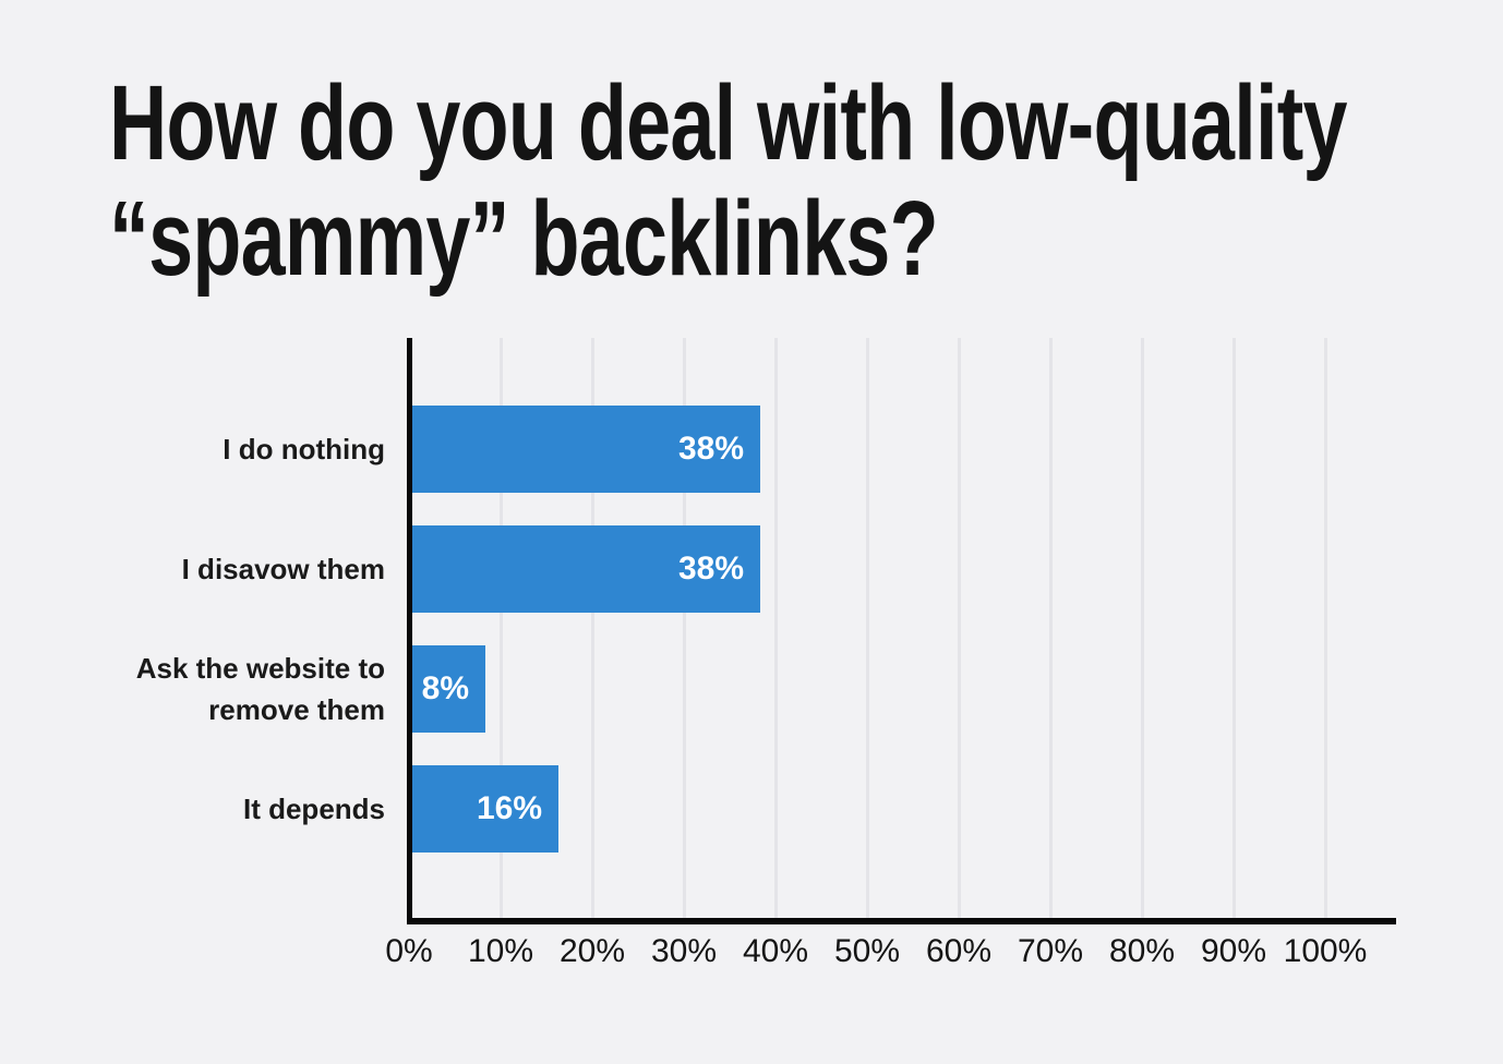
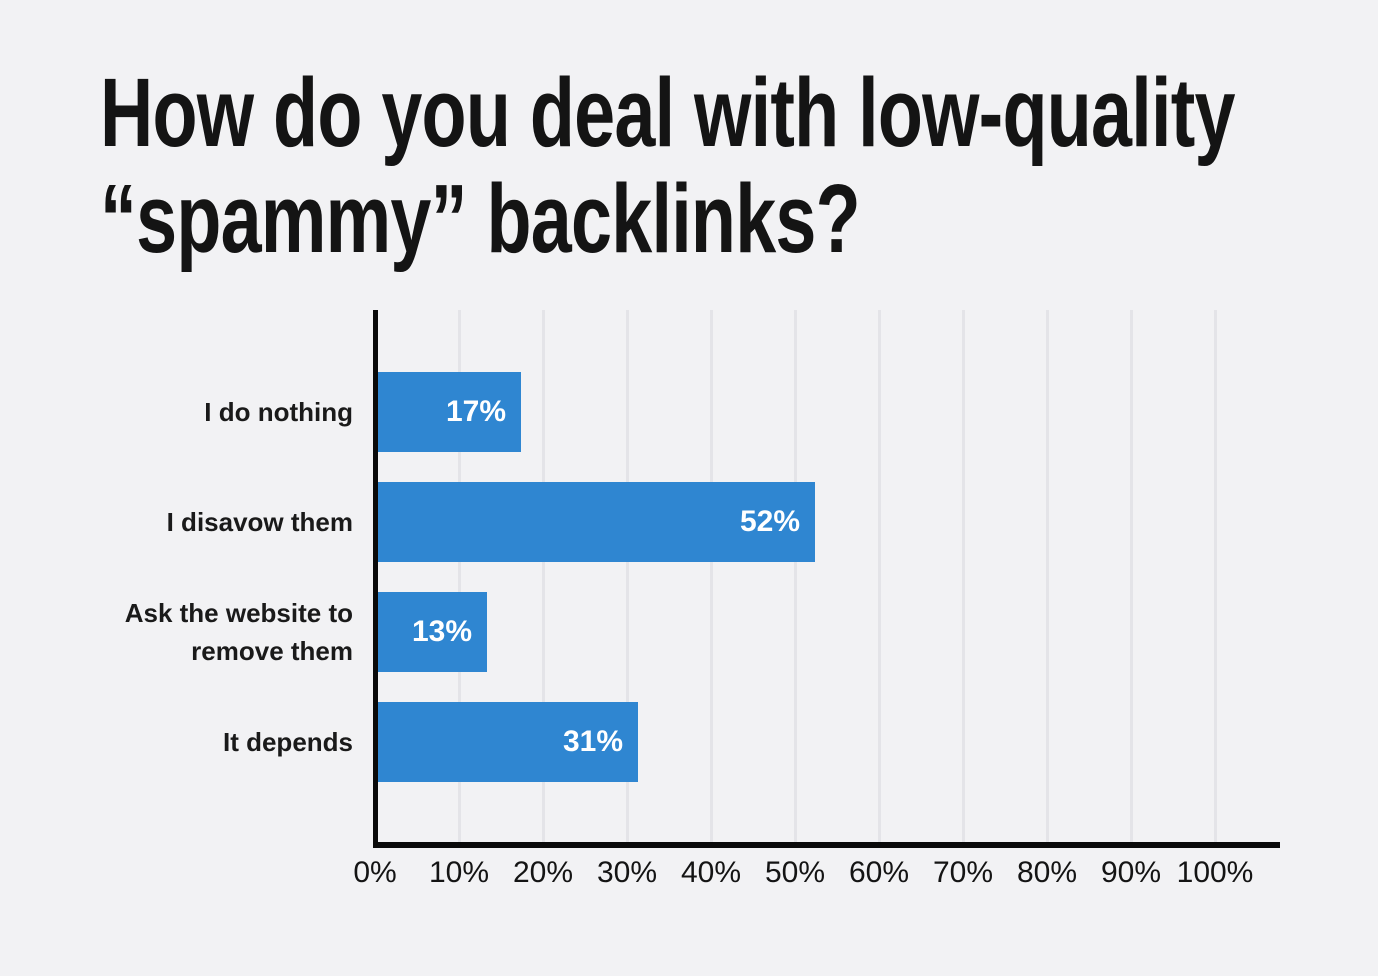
I do nothing: 38% -> 17%
I disavow them: 38% -> 52%
Ask the website to remove them: 8% -> 13%
It depends: 16% -> 31%
